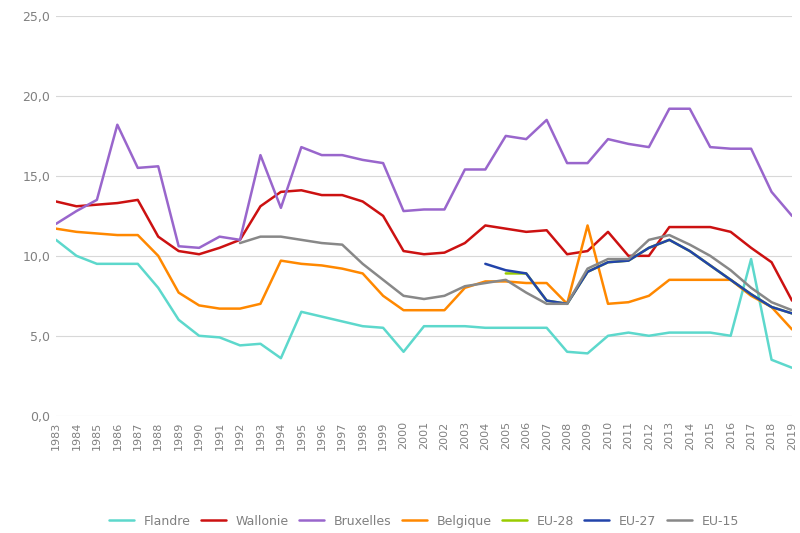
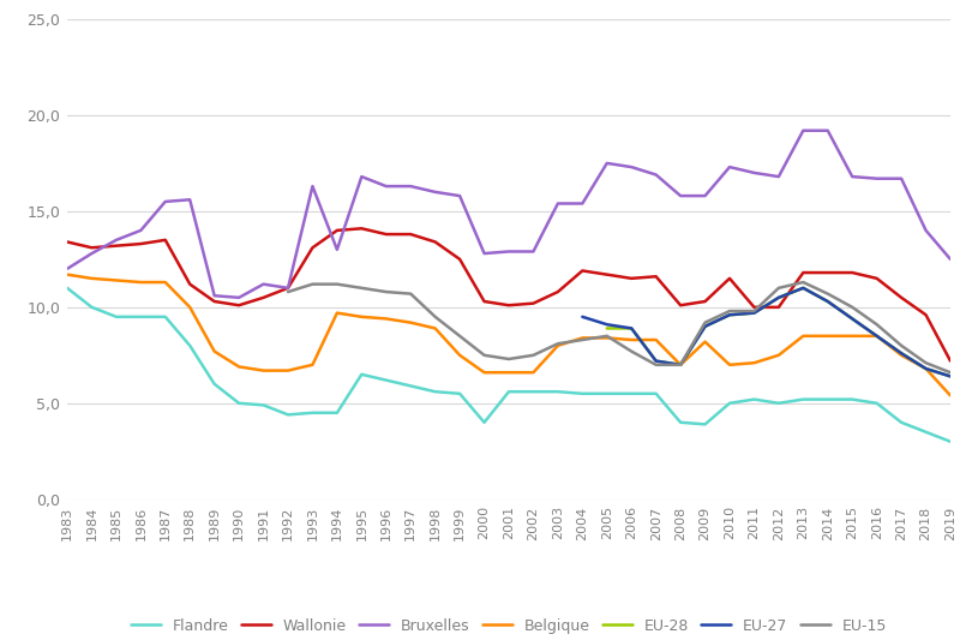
Bruxelles/1986: 18,2 -> 14,0
Flandre/1994: 3,6 -> 4,5
Bruxelles/2007: 18,5 -> 16,9
Belgique/2009: 11,9 -> 8,2
Flandre/2017: 9,8 -> 4,0
